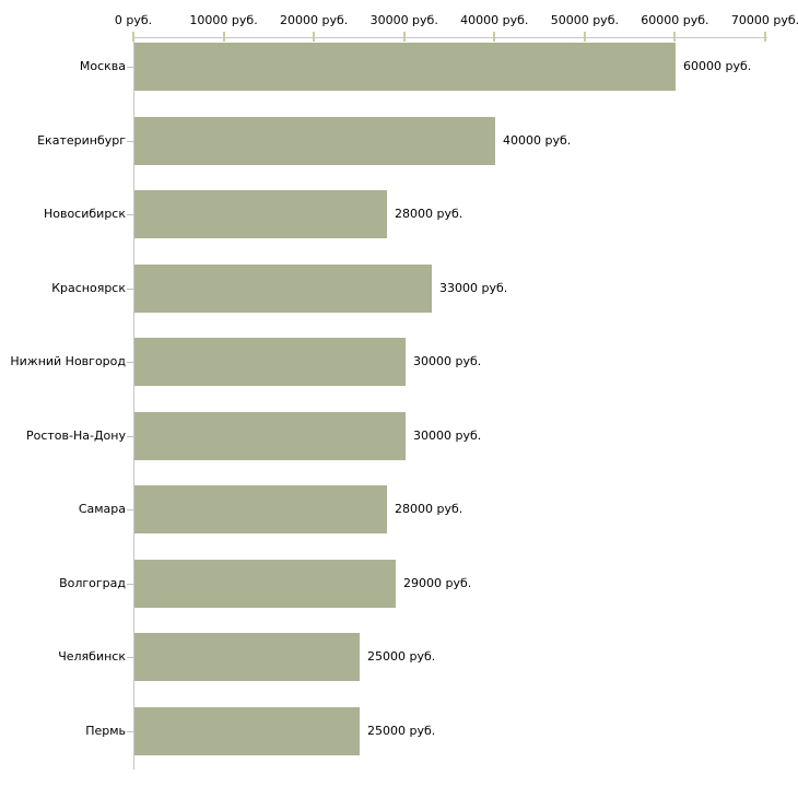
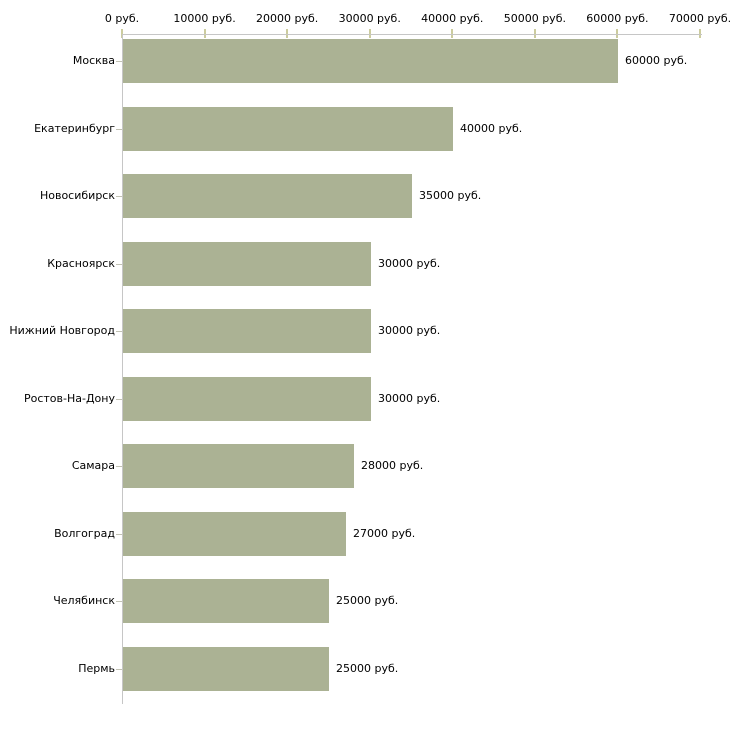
Новосибирск: 28000 -> 35000
Красноярск: 33000 -> 30000
Волгоград: 29000 -> 27000
